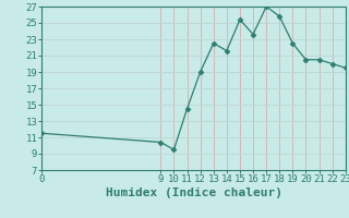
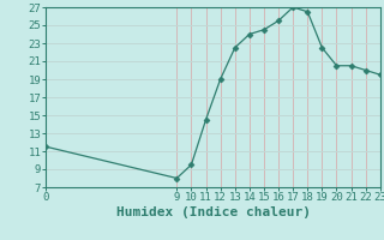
9: 10.4 -> 8.0
14: 21.6 -> 24.0
15: 25.4 -> 24.5
16: 23.6 -> 25.5
18: 25.8 -> 26.5
